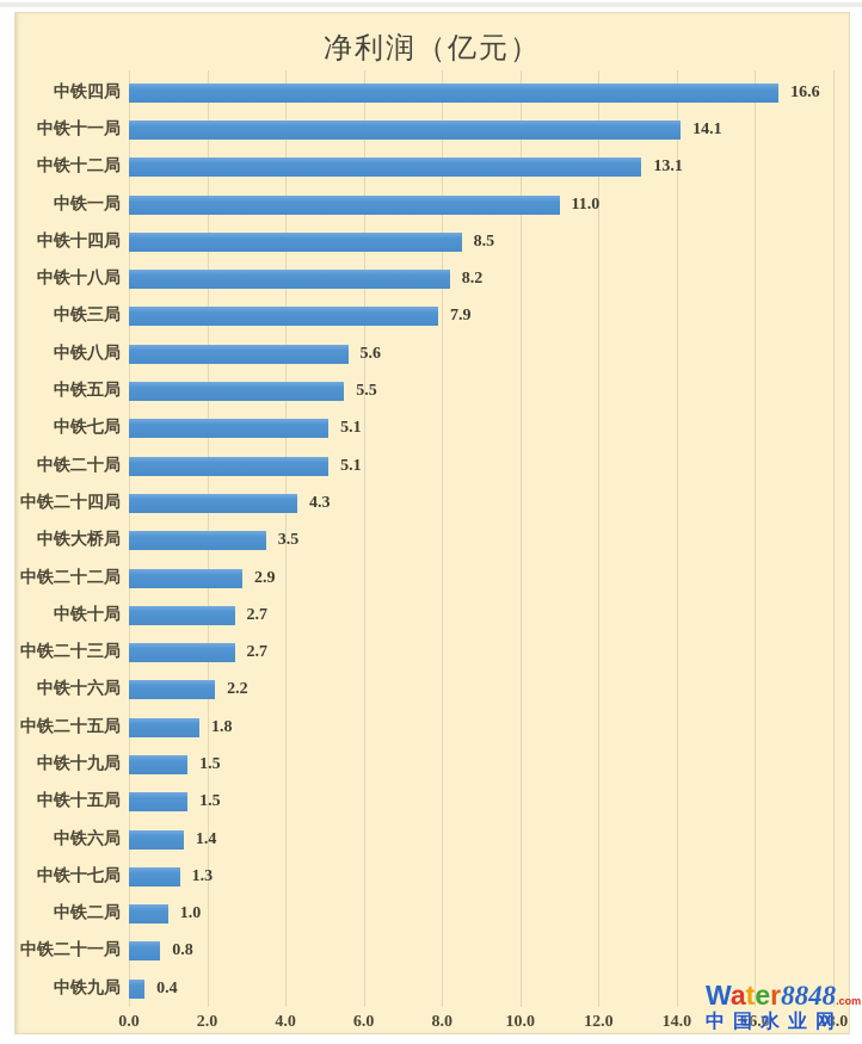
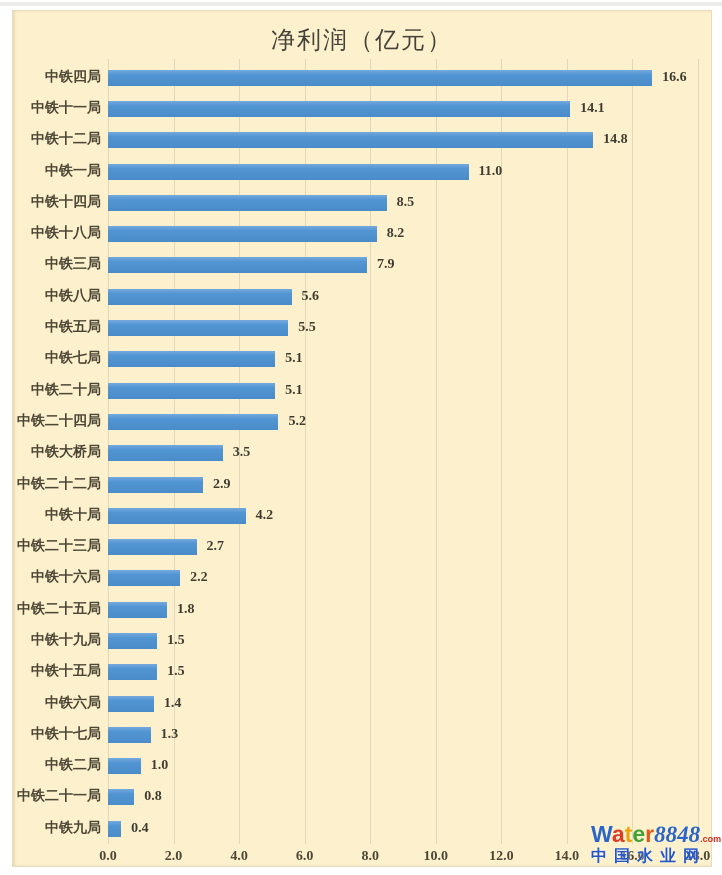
中铁十二局: 13.1 -> 14.8
中铁二十四局: 4.3 -> 5.2
中铁十局: 2.7 -> 4.2
